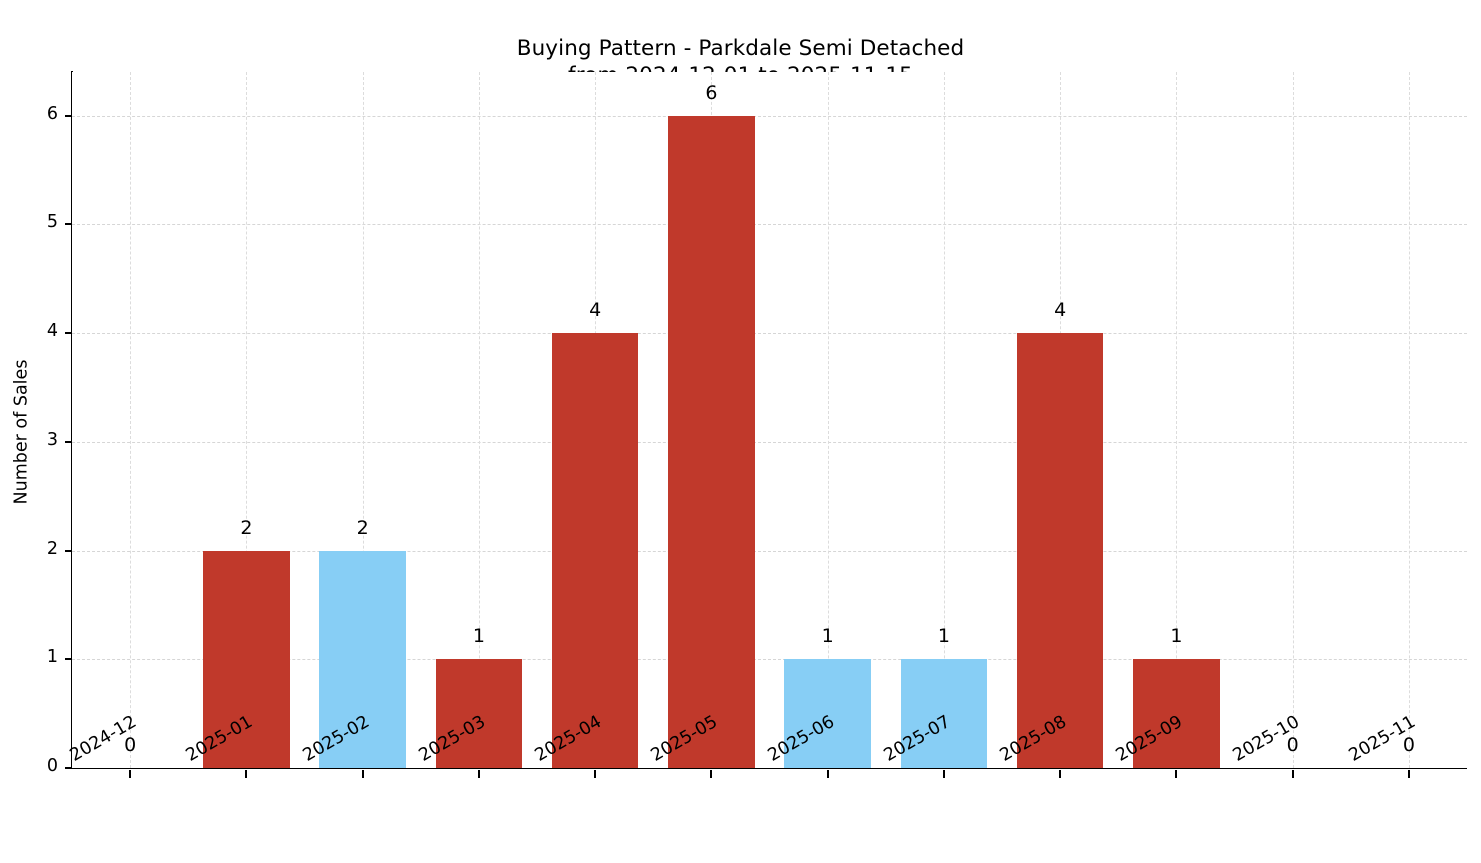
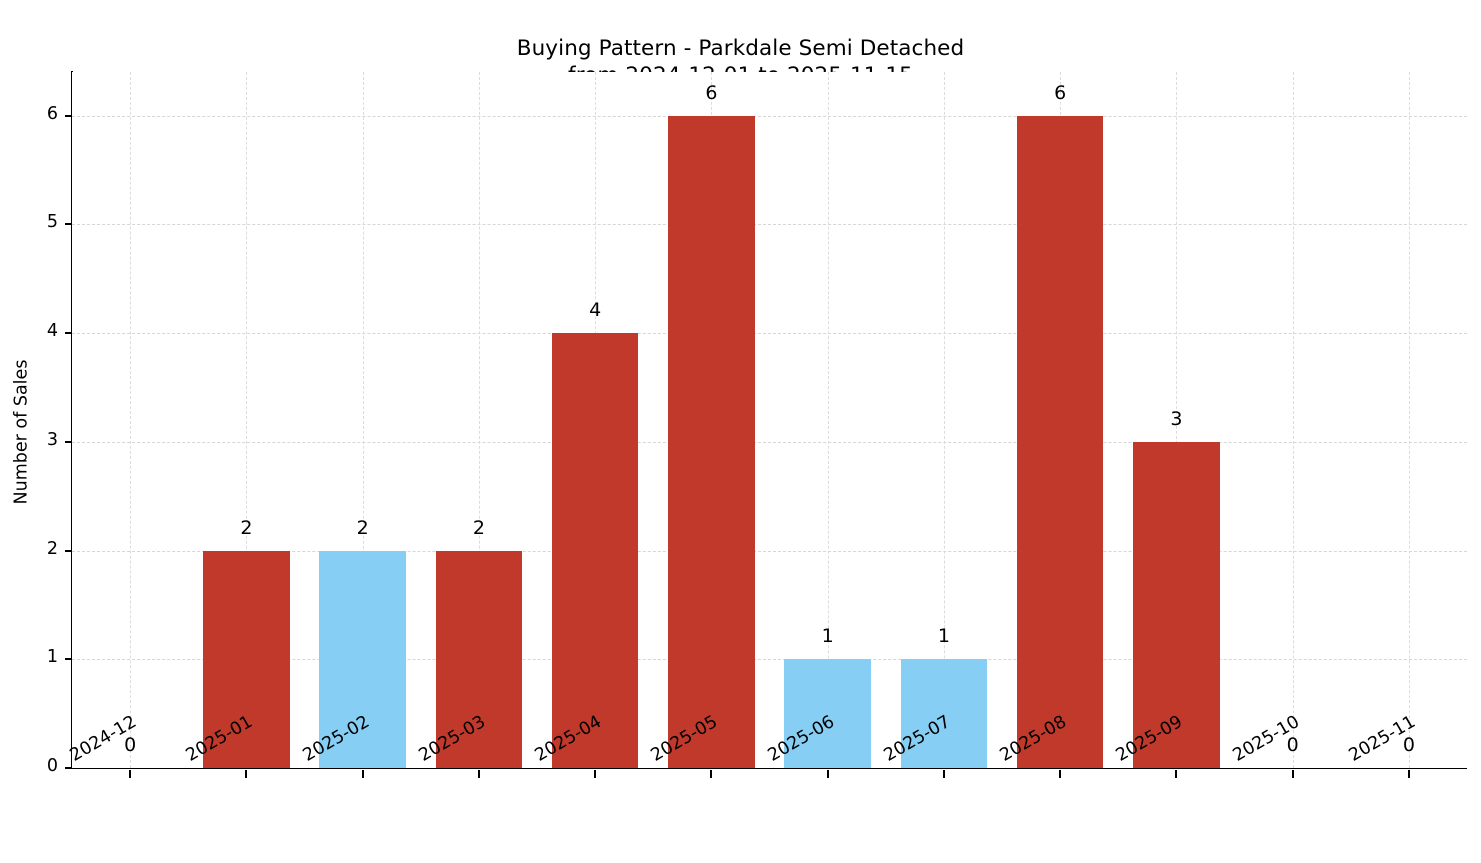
2025-03: 1 -> 2
2025-08: 4 -> 6
2025-09: 1 -> 3
